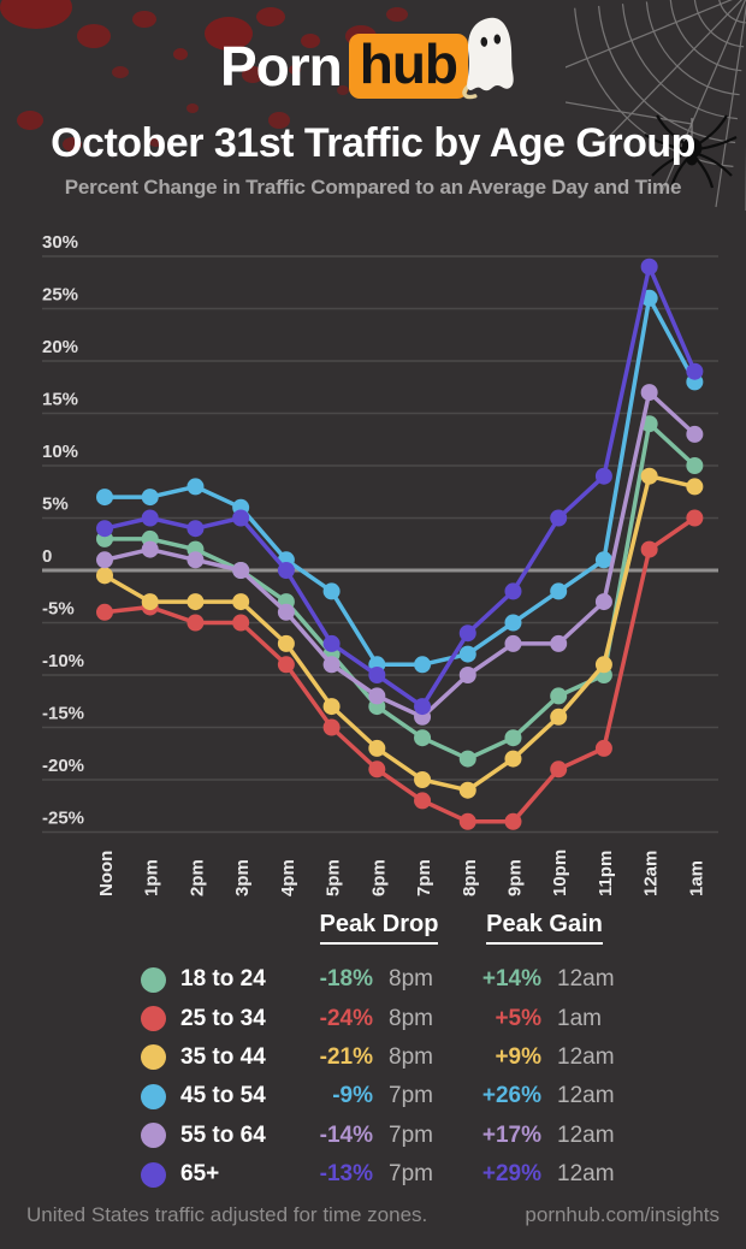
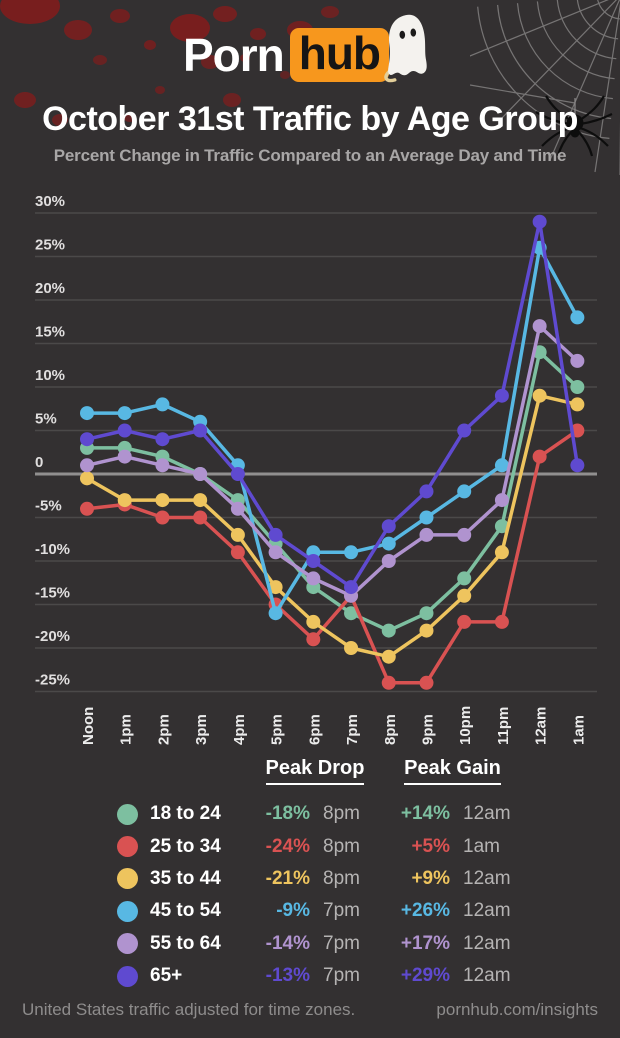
45 to 54/5pm: -2% -> -16%
25 to 34/7pm: -22% -> -14%
25 to 34/10pm: -19% -> -17%
18 to 24/11pm: -10% -> -6%
65+/1am: 19% -> 1%
